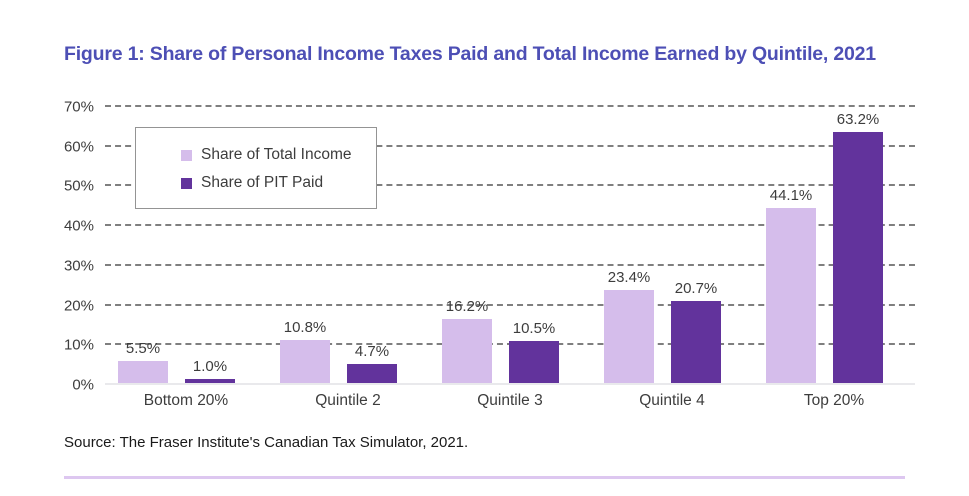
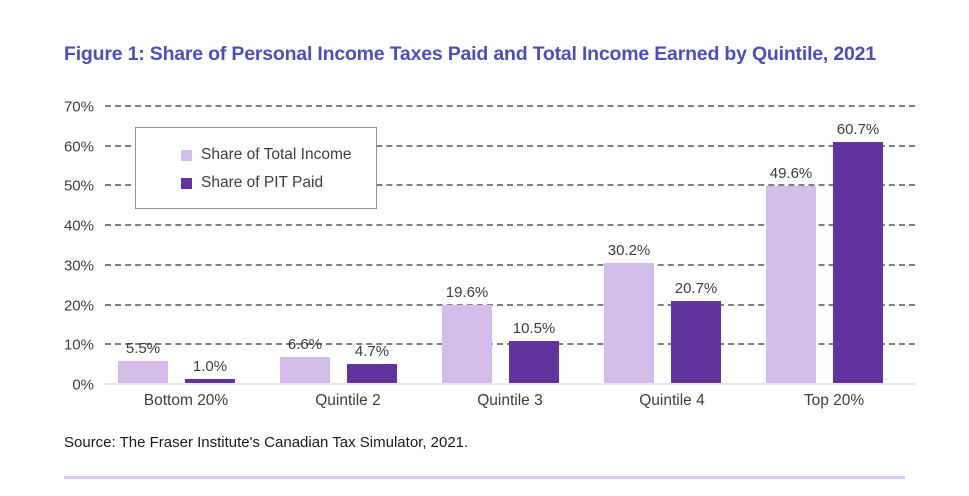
Share of Total Income/Quintile 2: 10.8% -> 6.6%
Share of Total Income/Quintile 3: 16.2% -> 19.6%
Share of Total Income/Quintile 4: 23.4% -> 30.2%
Share of Total Income/Top 20%: 44.1% -> 49.6%
Share of PIT Paid/Top 20%: 63.2% -> 60.7%
